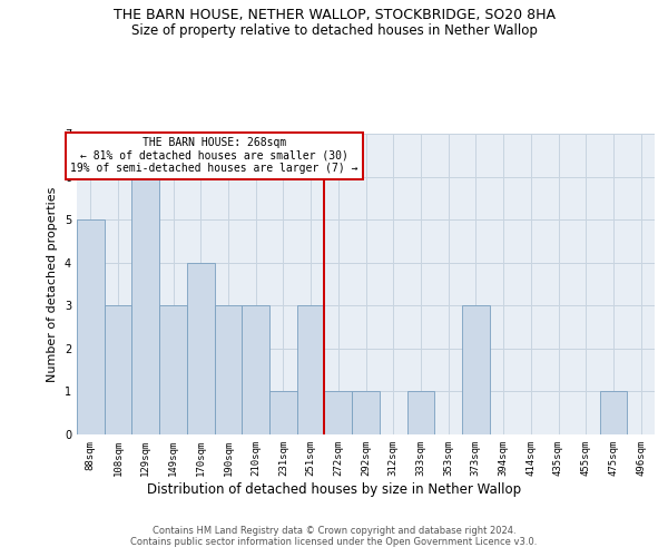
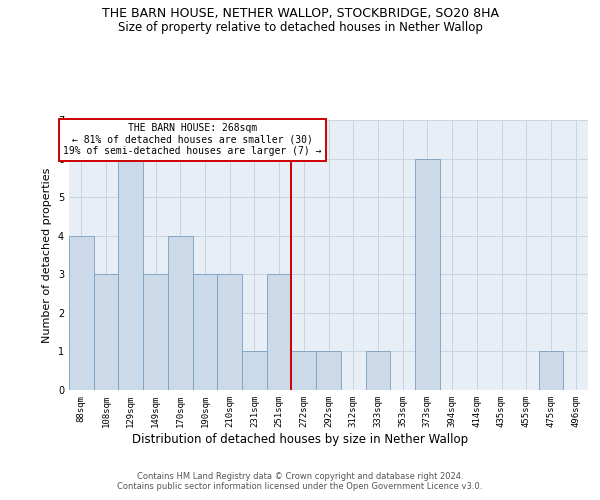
88sqm: 5 -> 4
373sqm: 3 -> 6
